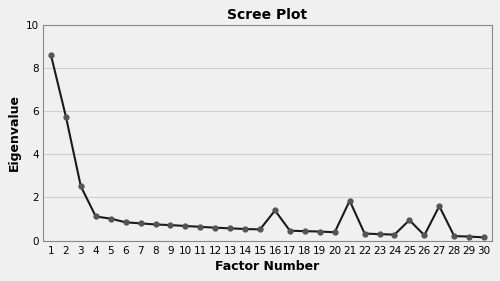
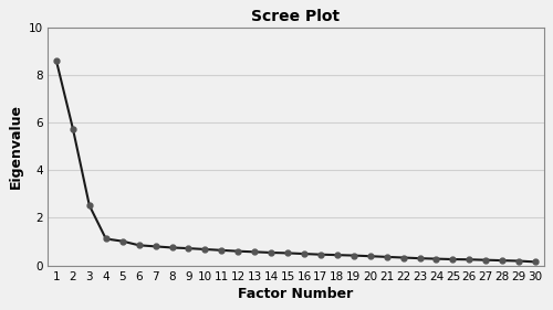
16: 1.40 -> 0.49
21: 1.85 -> 0.36
25: 0.95 -> 0.26
27: 1.60 -> 0.23
